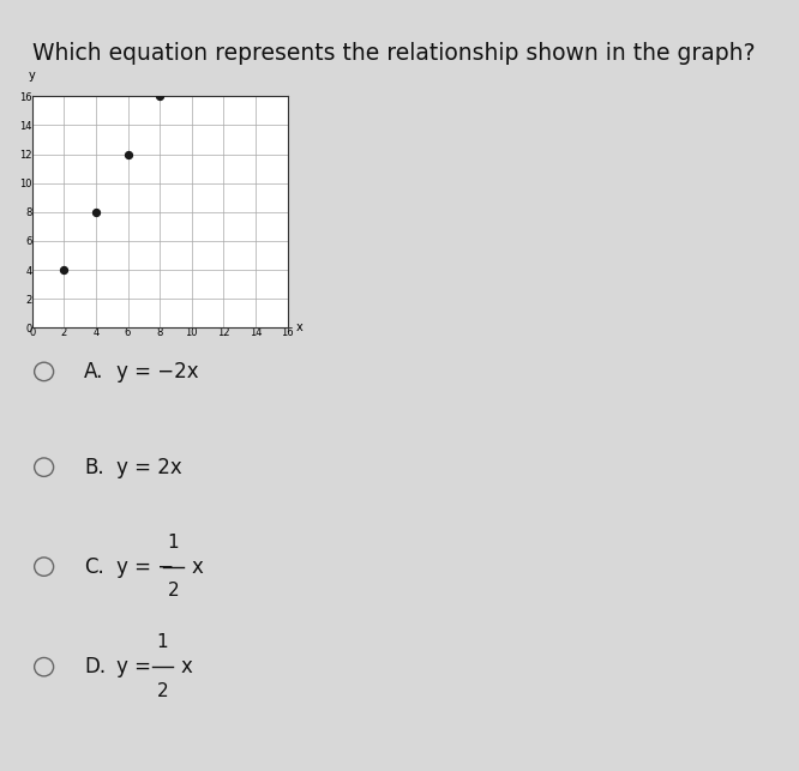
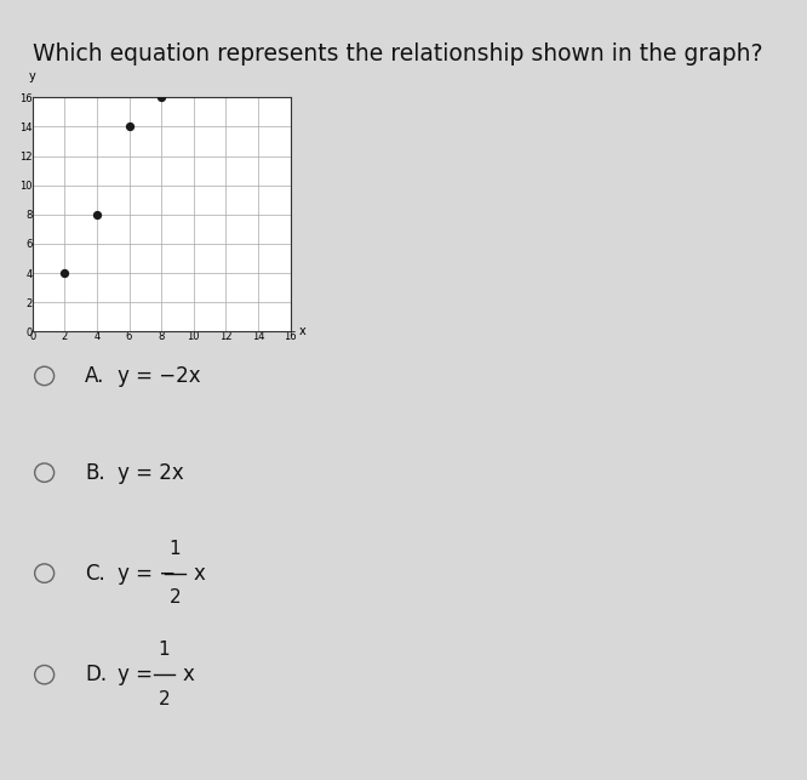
6: 12 -> 14
